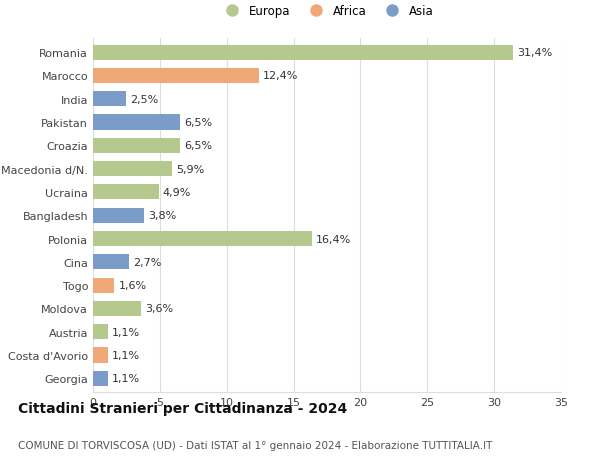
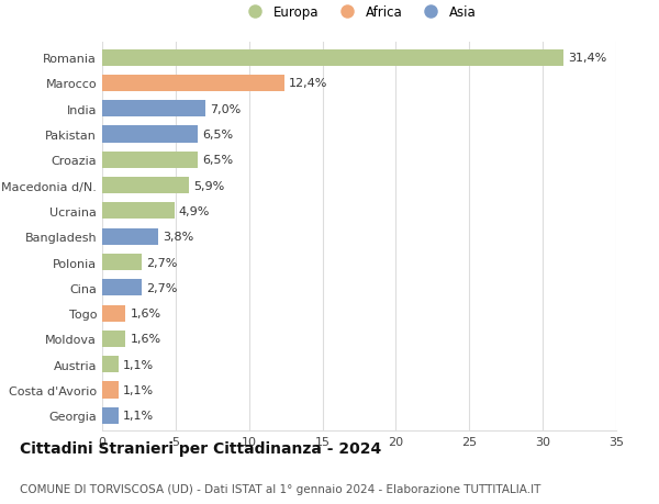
India: 2,5% -> 7,0%
Polonia: 16,4% -> 2,7%
Moldova: 3,6% -> 1,6%
